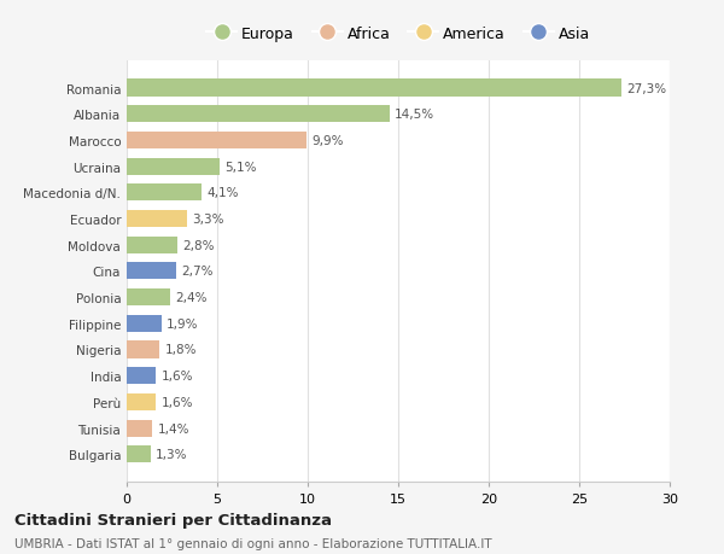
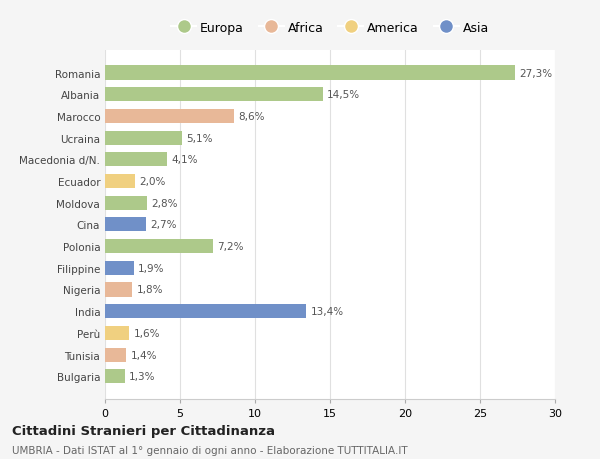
Marocco: 9,9% -> 8,6%
Ecuador: 3,3% -> 2,0%
Polonia: 2,4% -> 7,2%
India: 1,6% -> 13,4%
